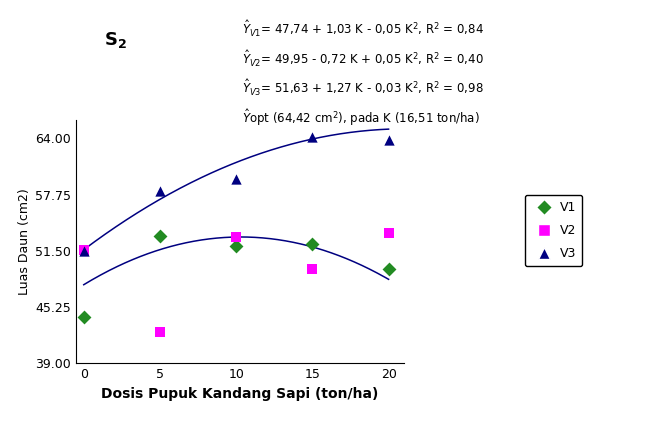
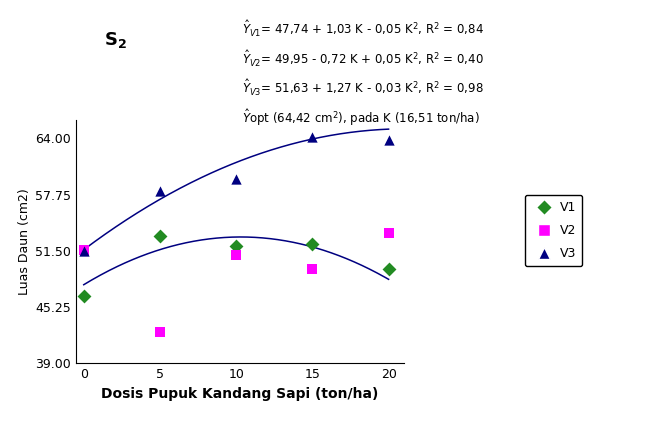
V1/0: 44.2 -> 46.5
V2/10: 53.0 -> 51.0
